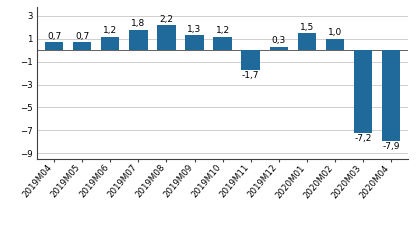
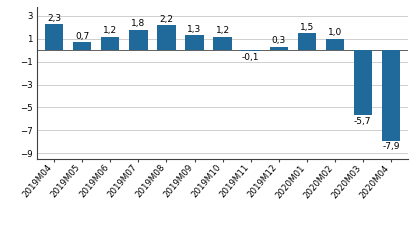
2019M04: 0,7 -> 2,3
2019M11: -1,7 -> -0,1
2020M03: -7,2 -> -5,7
